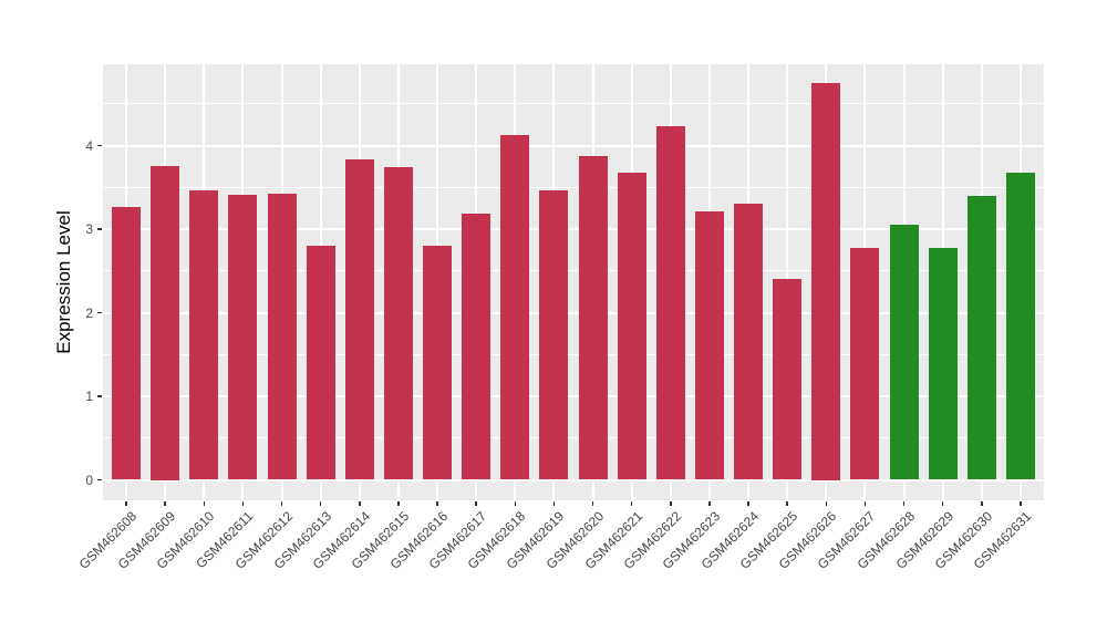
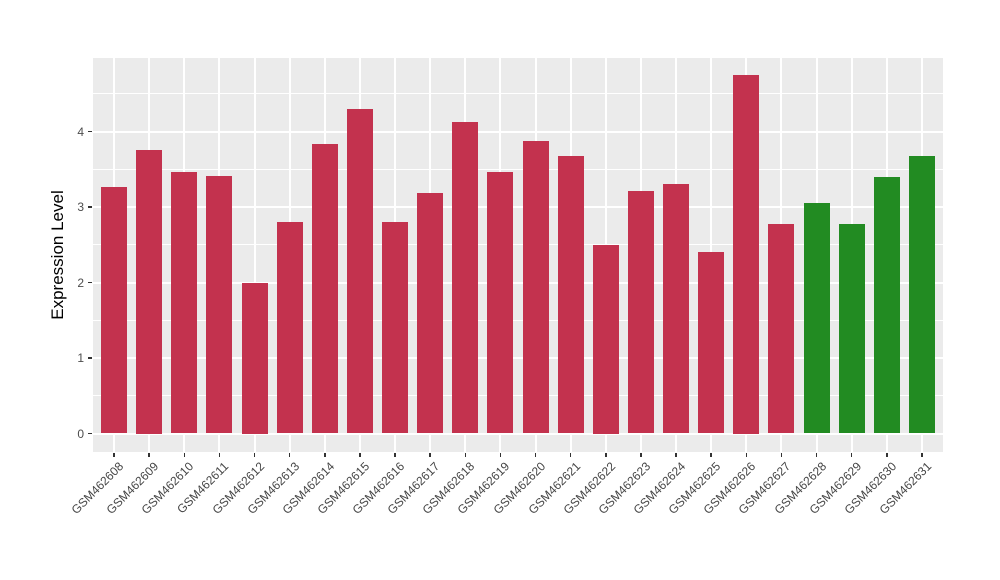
GSM462612: 3.4 -> 2.0
GSM462615: 3.7 -> 4.3
GSM462622: 4.2 -> 2.5
